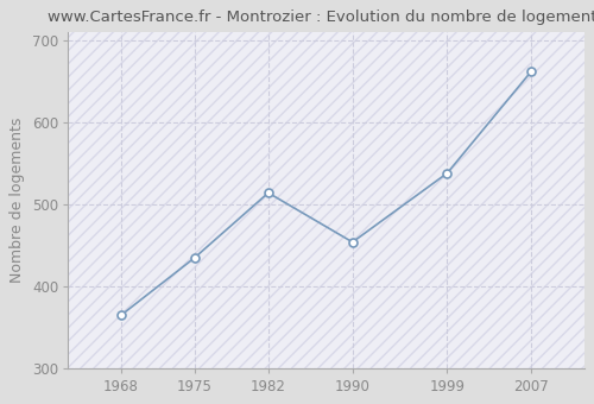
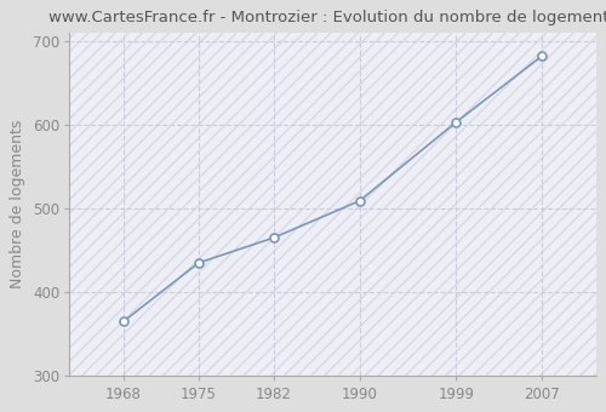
1982: 514 -> 465
1990: 454 -> 509
1999: 538 -> 603
2007: 662 -> 682
